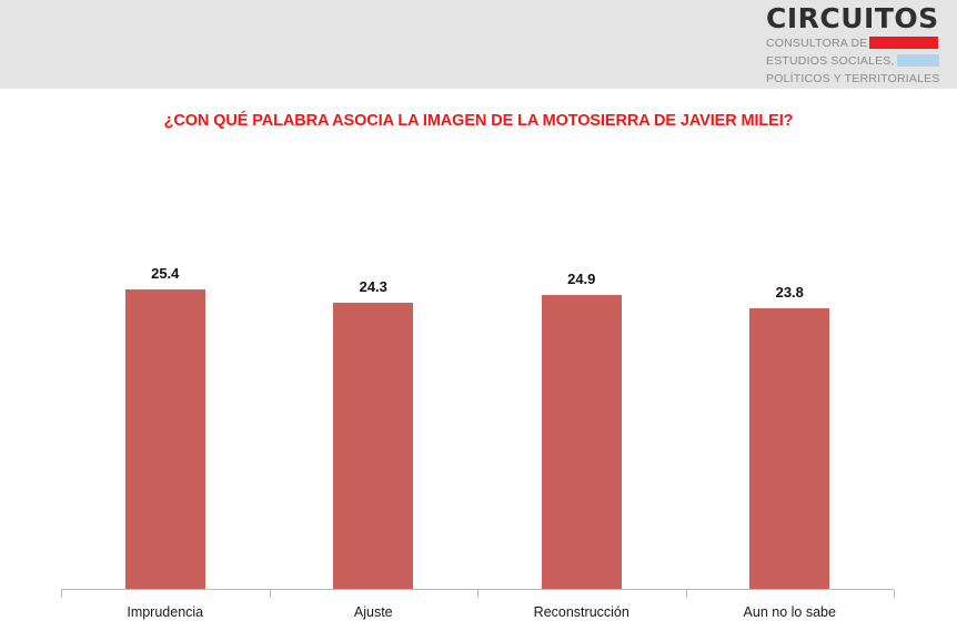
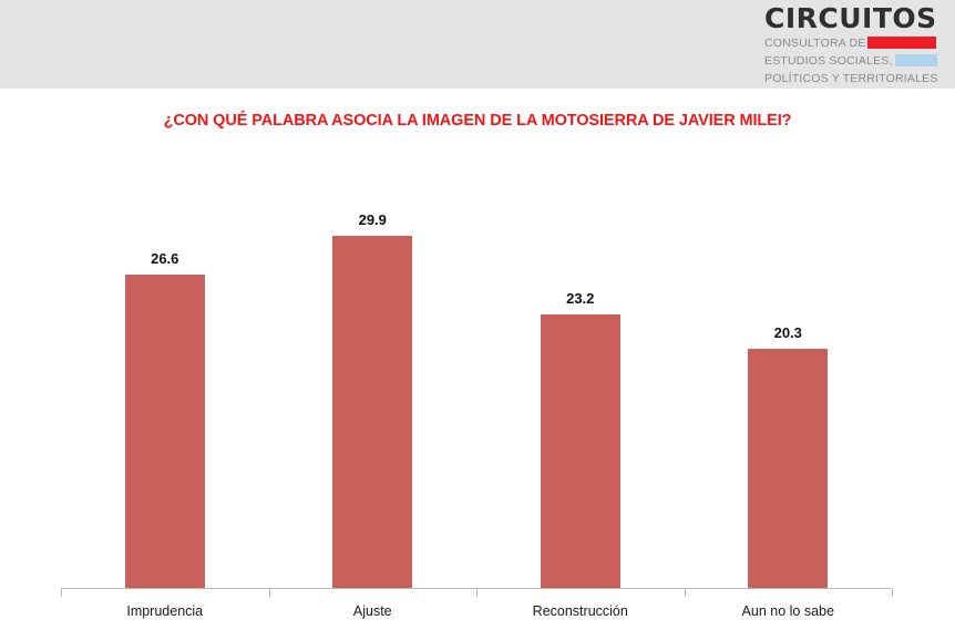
Imprudencia: 25.4 -> 26.6
Ajuste: 24.3 -> 29.9
Reconstrucción: 24.9 -> 23.2
Aun no lo sabe: 23.8 -> 20.3
